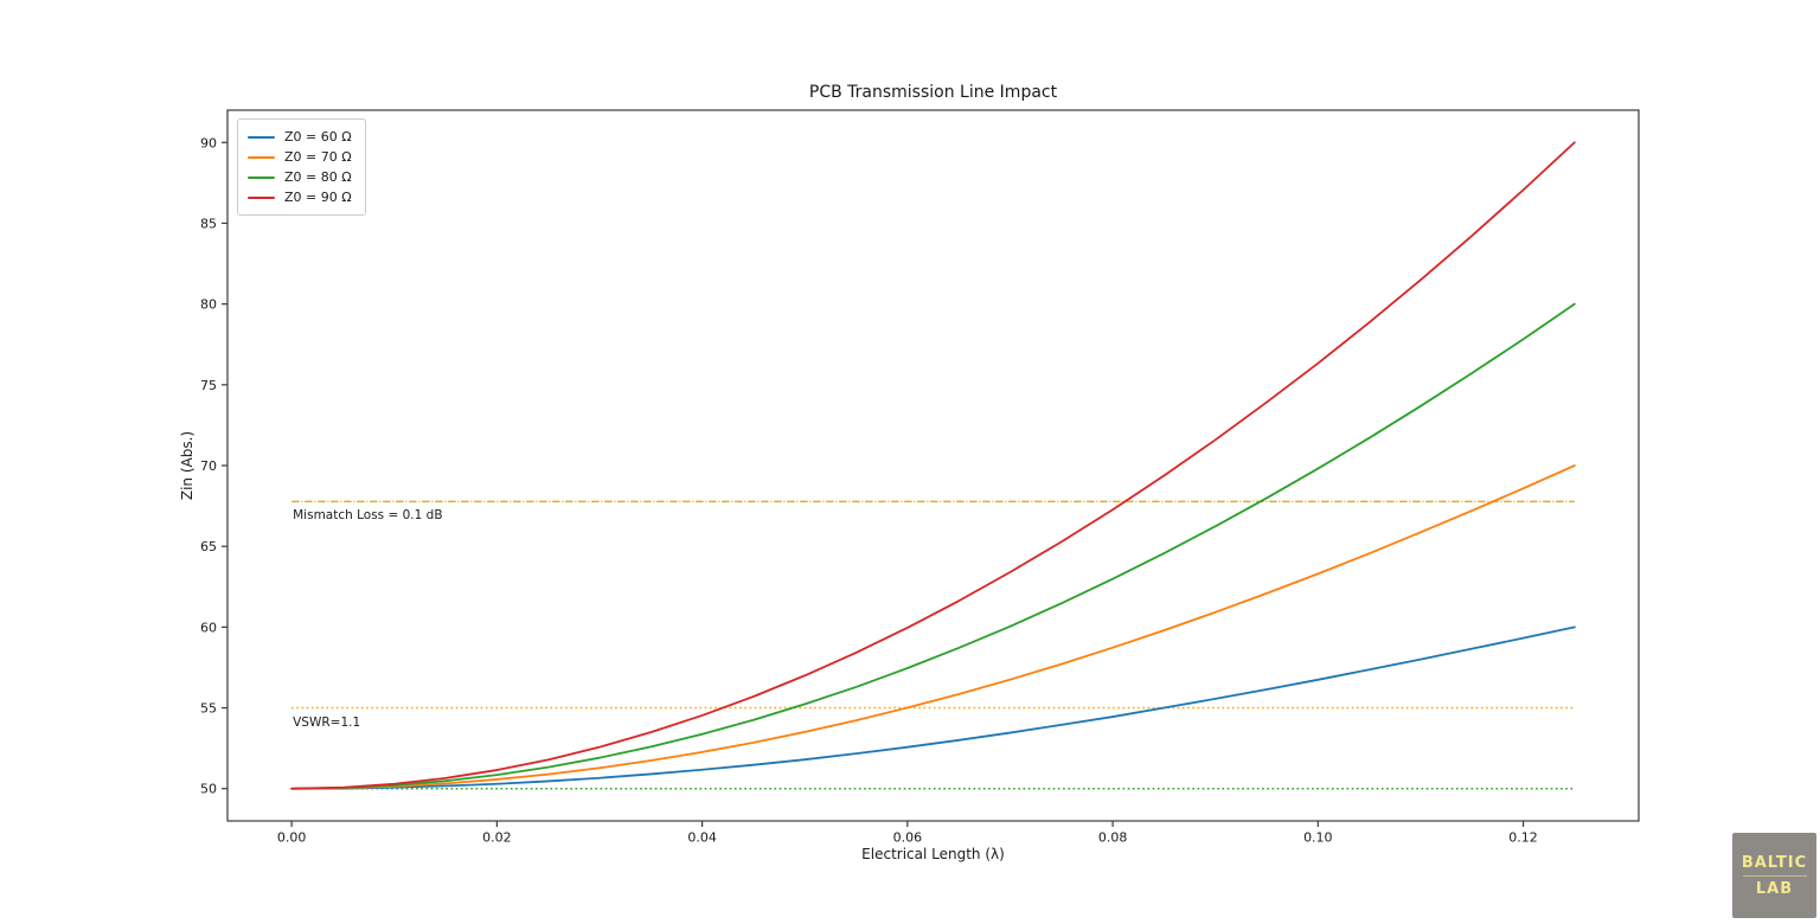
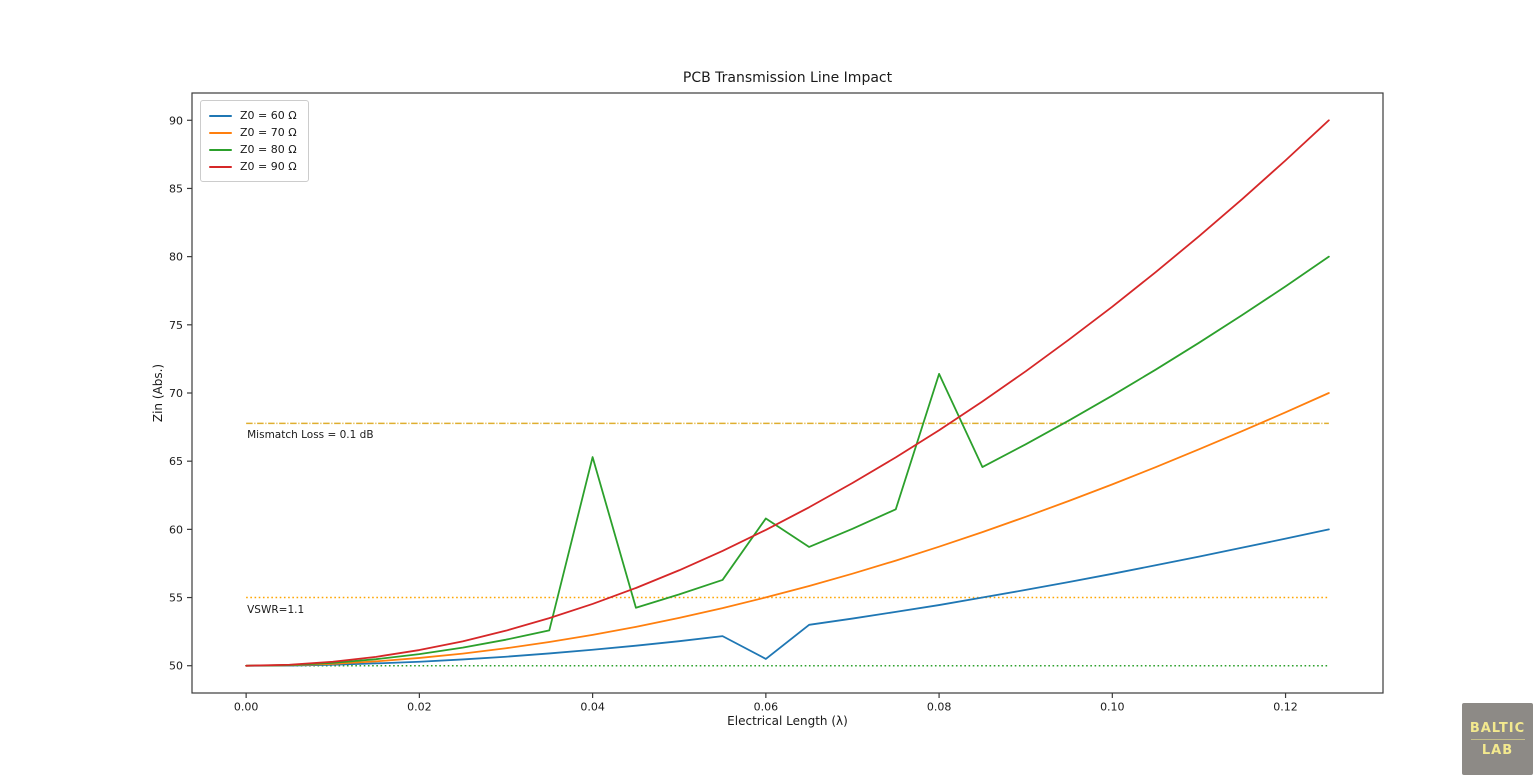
Z0 = 80 Ω/0.04: 53.4 -> 65.3
Z0 = 60 Ω/0.06: 52.6 -> 50.5
Z0 = 80 Ω/0.06: 57.5 -> 60.8
Z0 = 80 Ω/0.08: 63.0 -> 71.4
